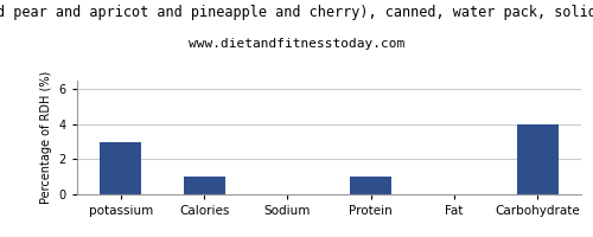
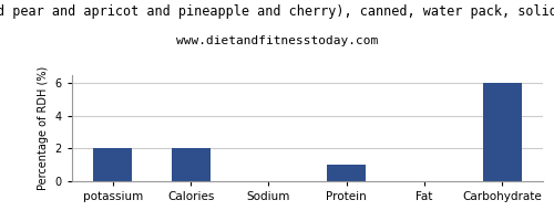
potassium: 3 -> 2
Calories: 1 -> 2
Carbohydrate: 4 -> 6
